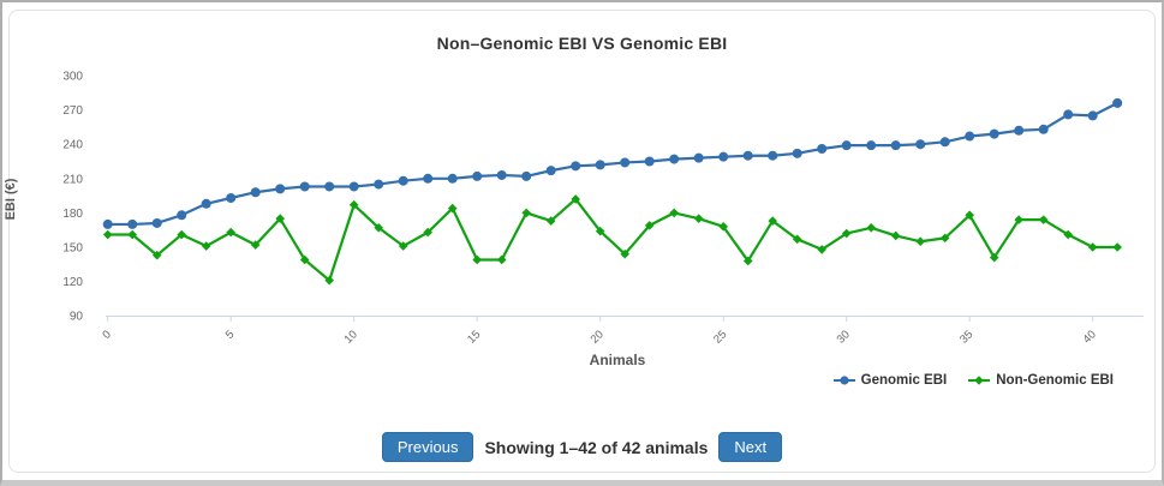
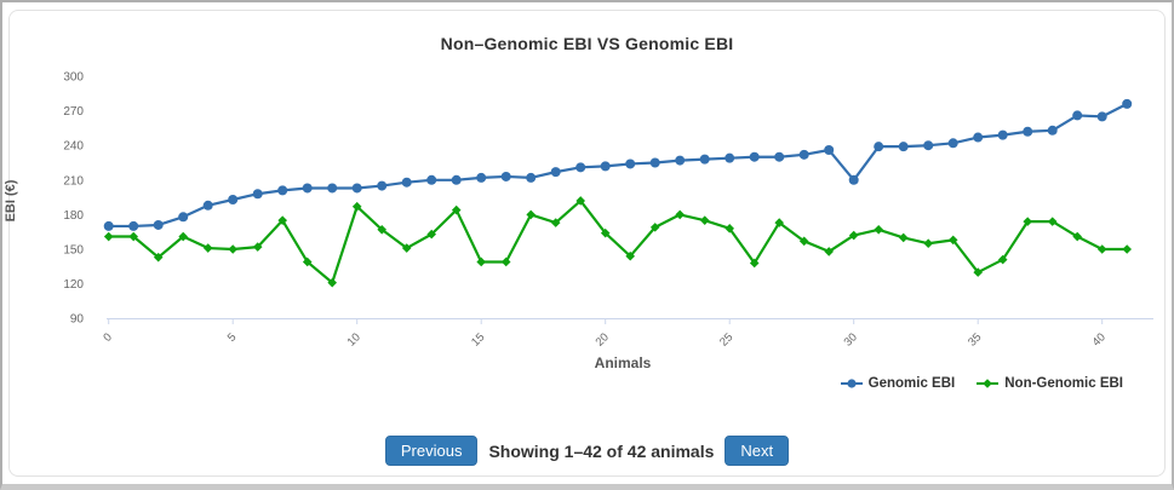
Non-Genomic EBI/5: 160 -> 150
Genomic EBI/30: 240 -> 210
Non-Genomic EBI/35: 180 -> 130
